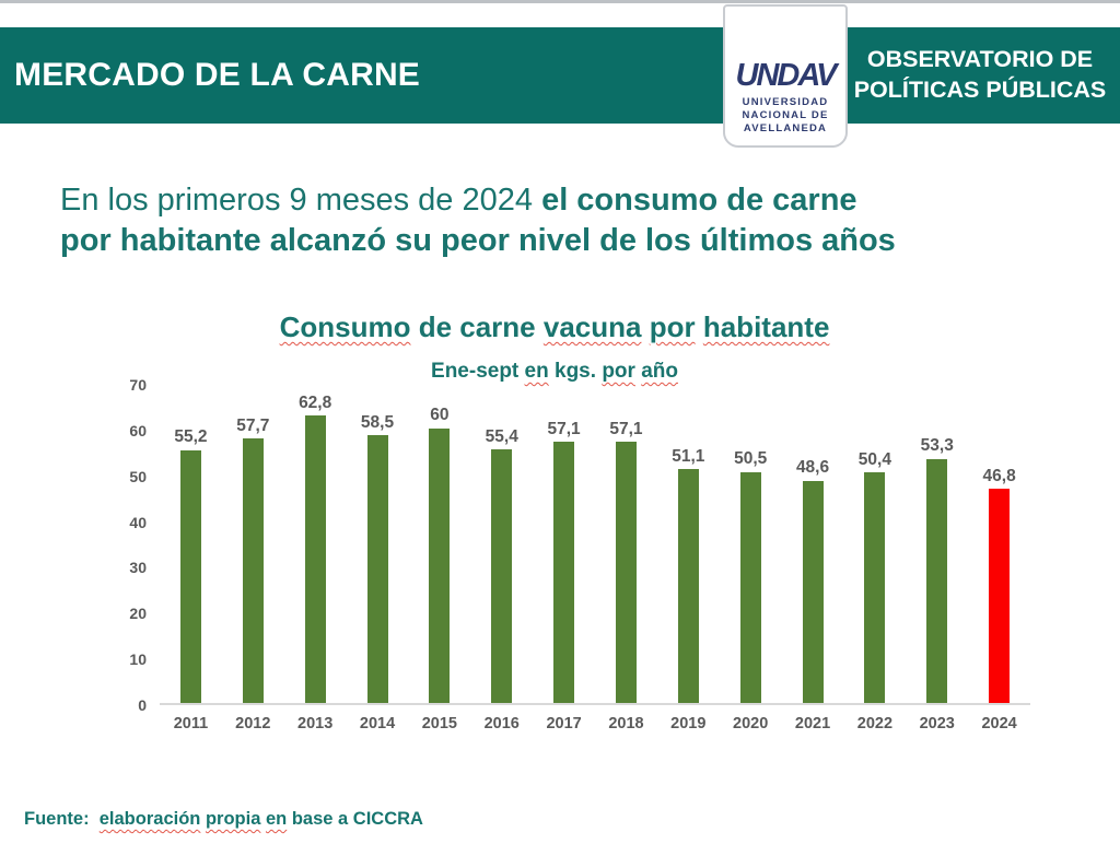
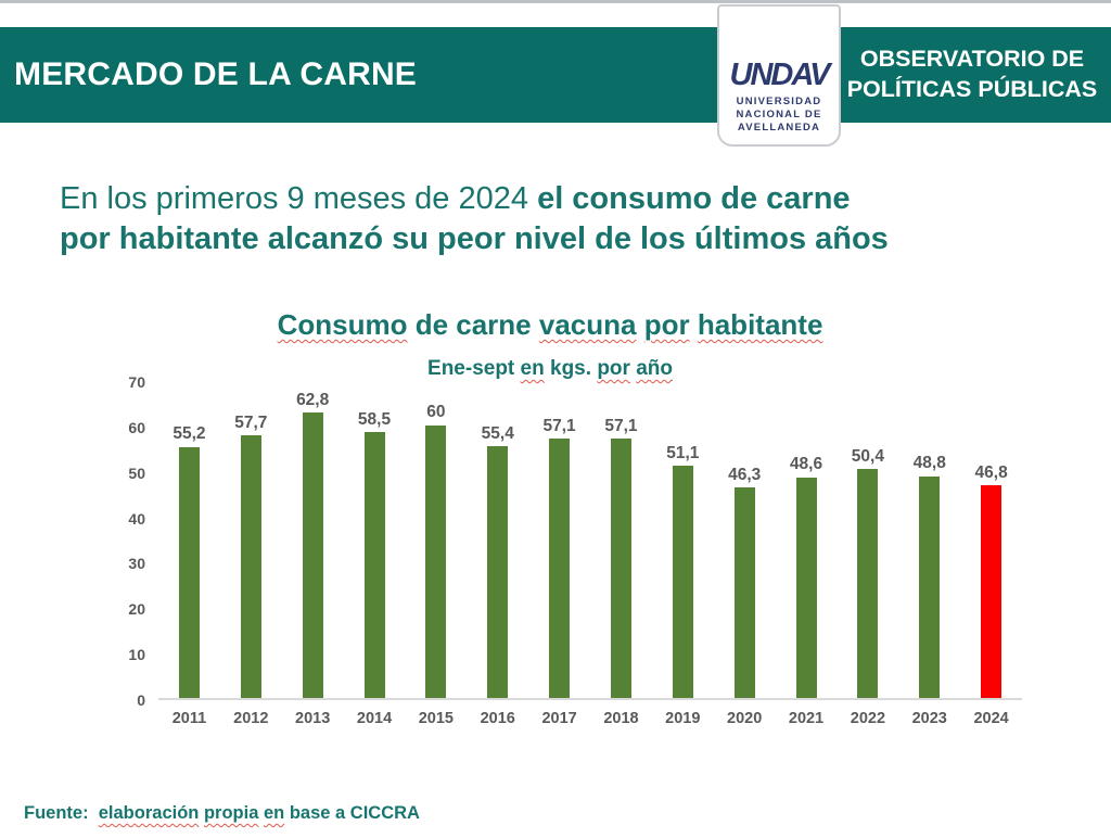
2020: 50,5 -> 46,3
2023: 53,3 -> 48,8
